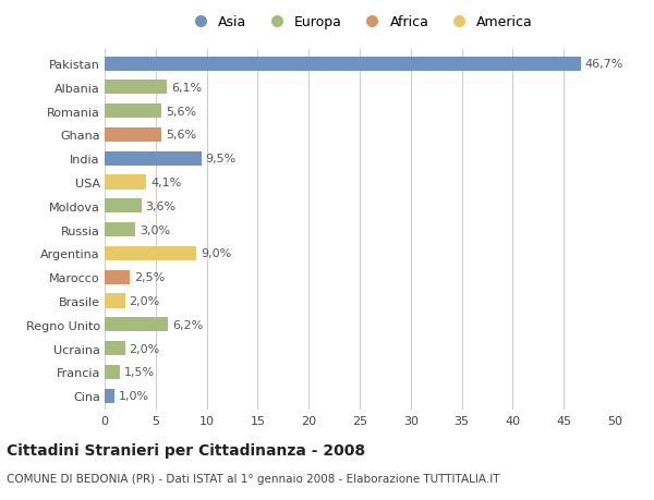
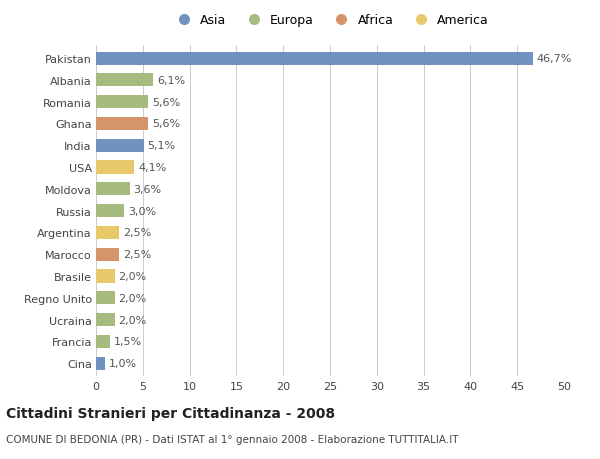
India: 9,5% -> 5,1%
Argentina: 9,0% -> 2,5%
Regno Unito: 6,2% -> 2,0%
